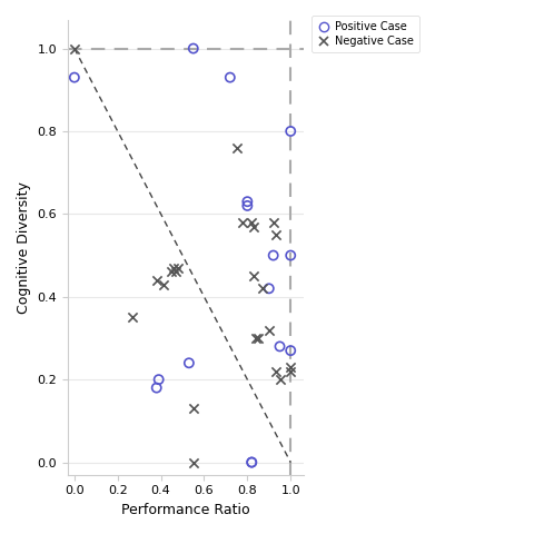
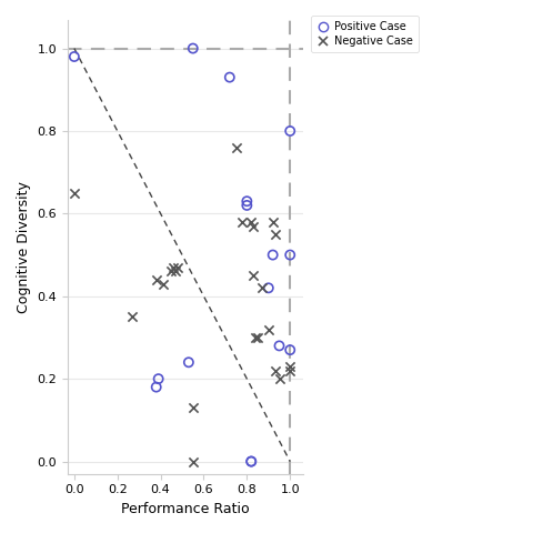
Positive Case/0.0: 0.93 -> 0.98
Negative Case/0.0: 1.00 -> 0.65
